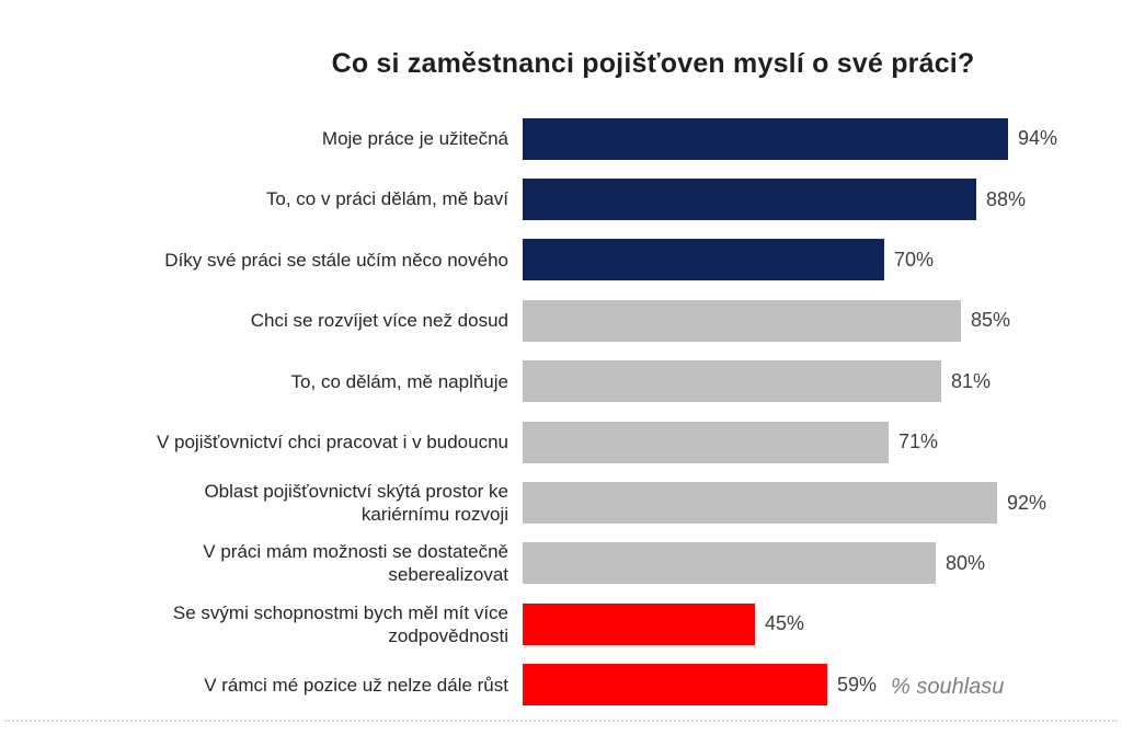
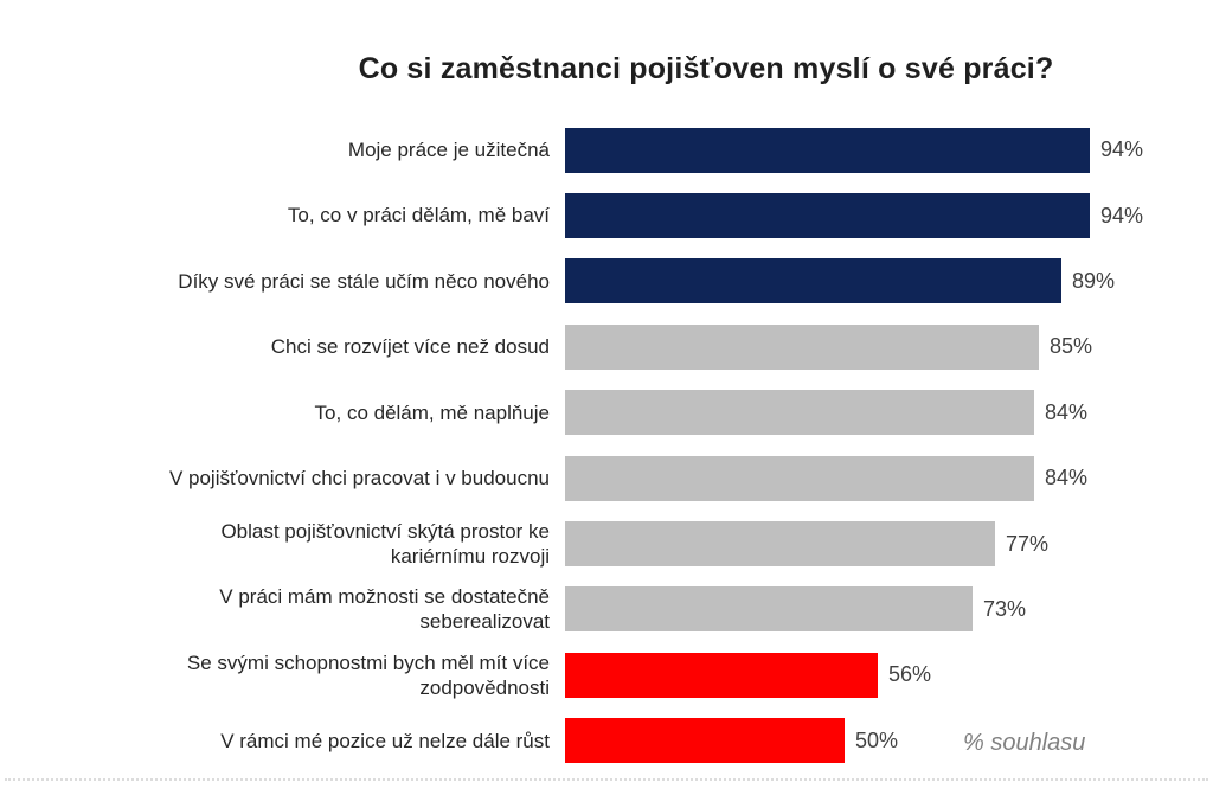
To, co v práci dělám, mě baví: 88% -> 94%
Díky své práci se stále učím něco nového: 70% -> 89%
To, co dělám, mě naplňuje: 81% -> 84%
V pojišťovnictví chci pracovat i v budoucnu: 71% -> 84%
Oblast pojišťovnictví skýtá prostor ke kariérnímu rozvoji: 92% -> 77%
V práci mám možnosti se dostatečně seberealizovat: 80% -> 73%
Se svými schopnostmi bych měl mít více zodpovědnosti: 45% -> 56%
V rámci mé pozice už nelze dále růst: 59% -> 50%
